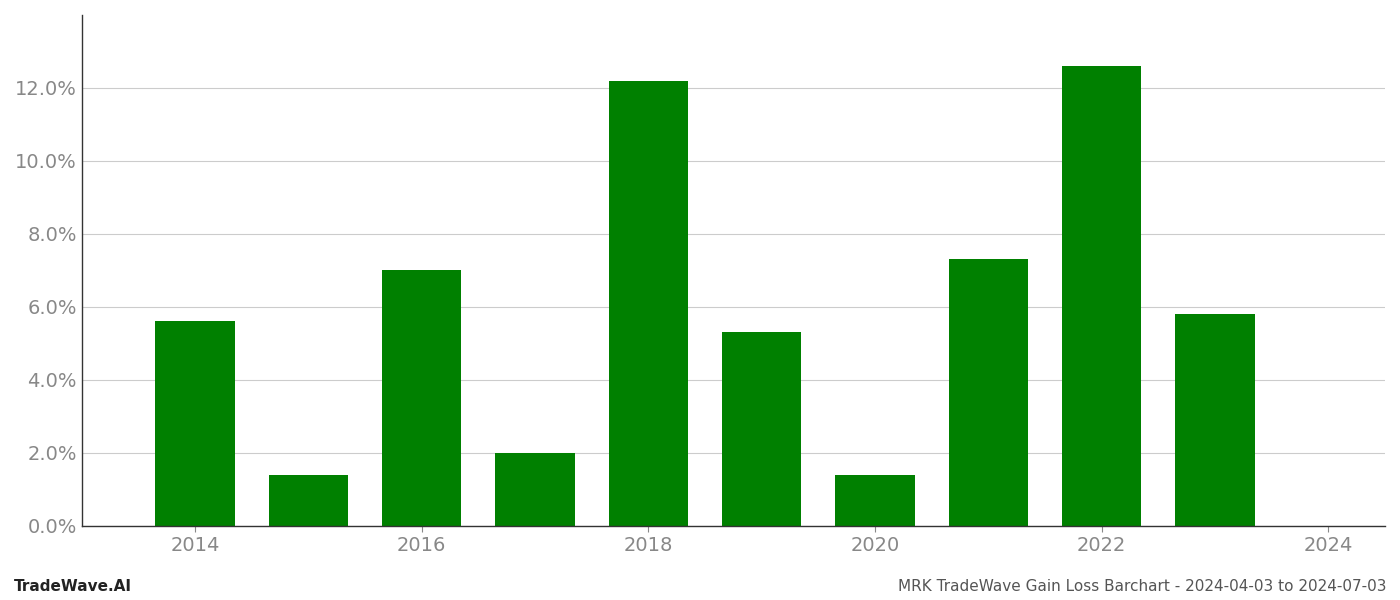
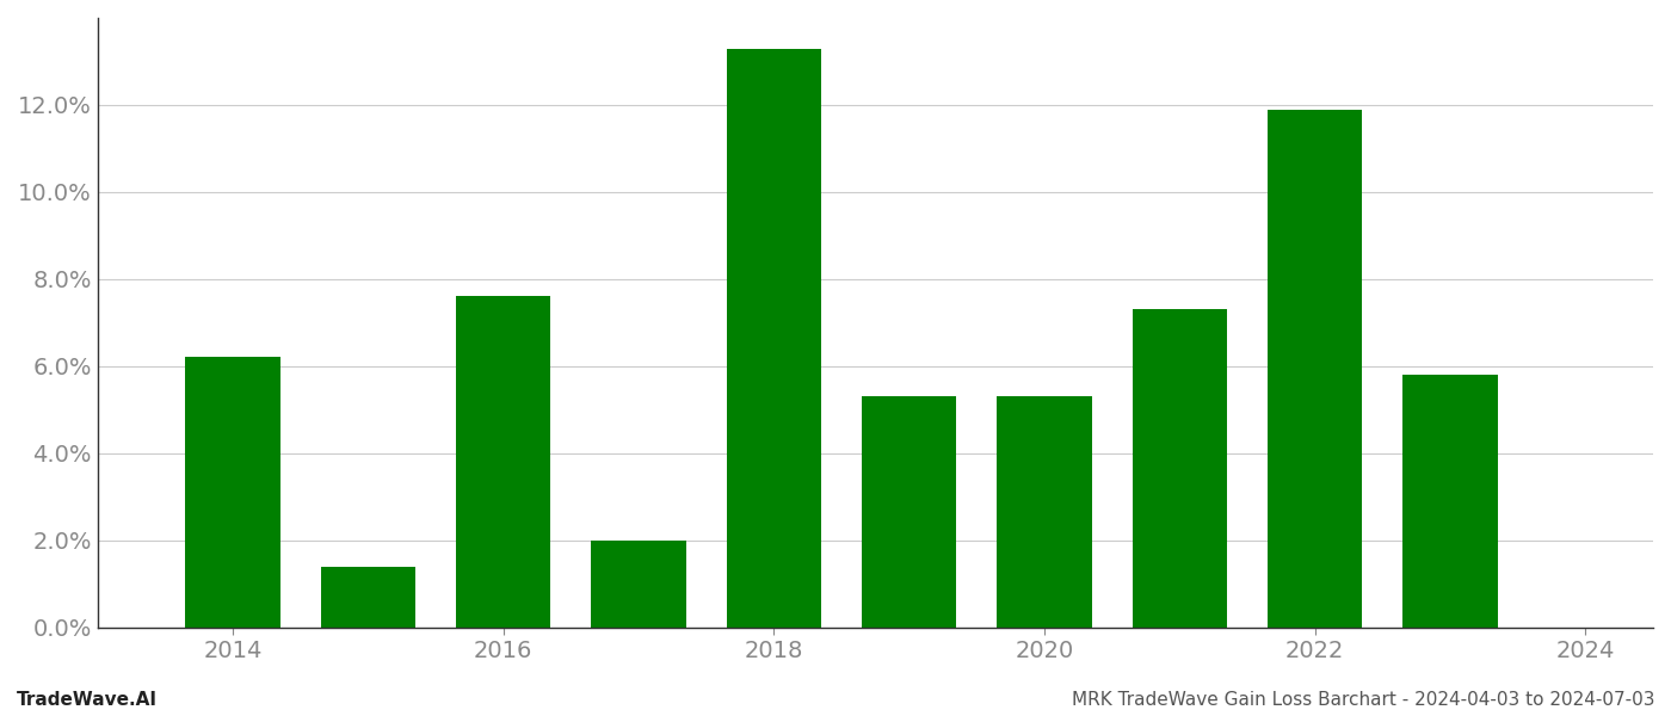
2014: 5.6% -> 6.2%
2016: 7.0% -> 7.6%
2018: 12.2% -> 13.3%
2020: 1.4% -> 5.3%
2022: 12.6% -> 11.9%
